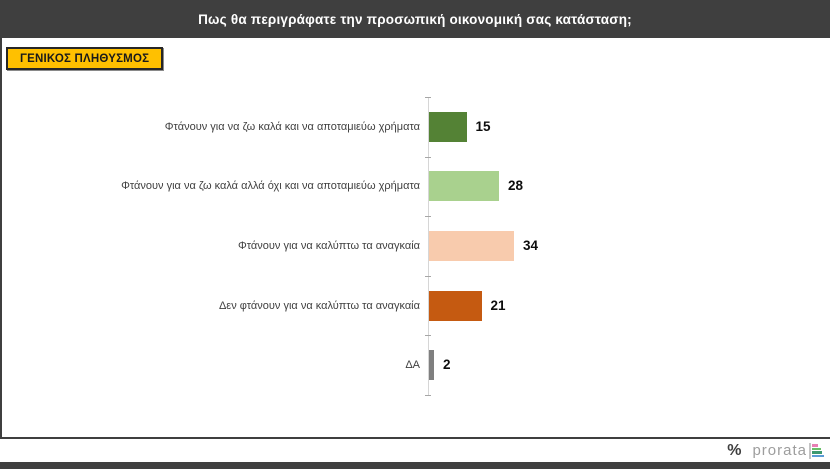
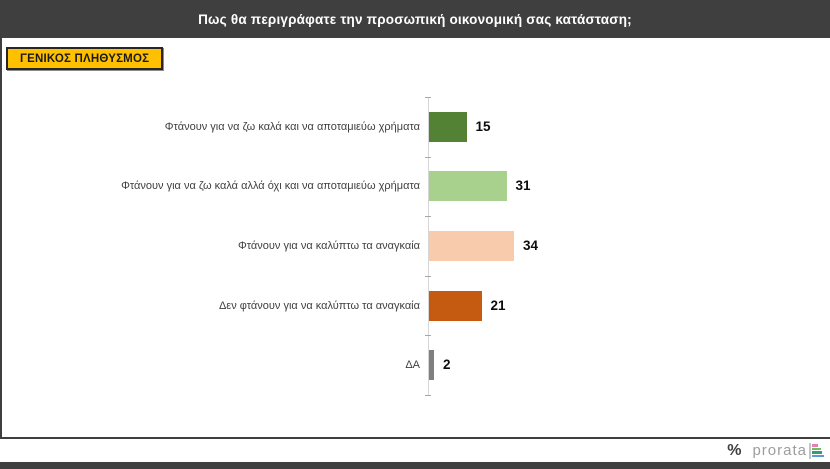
Φτάνουν για να ζω καλά αλλά όχι και να αποταμιεύω χρήματα: 28 -> 31
